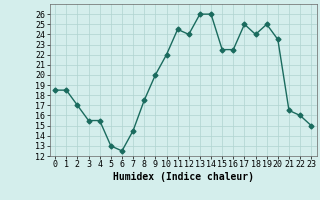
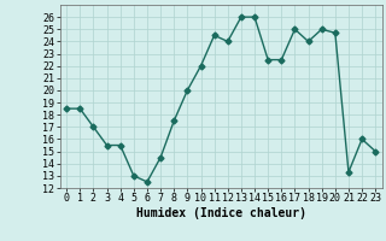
20: 23.5 -> 24.7
21: 16.5 -> 13.3
